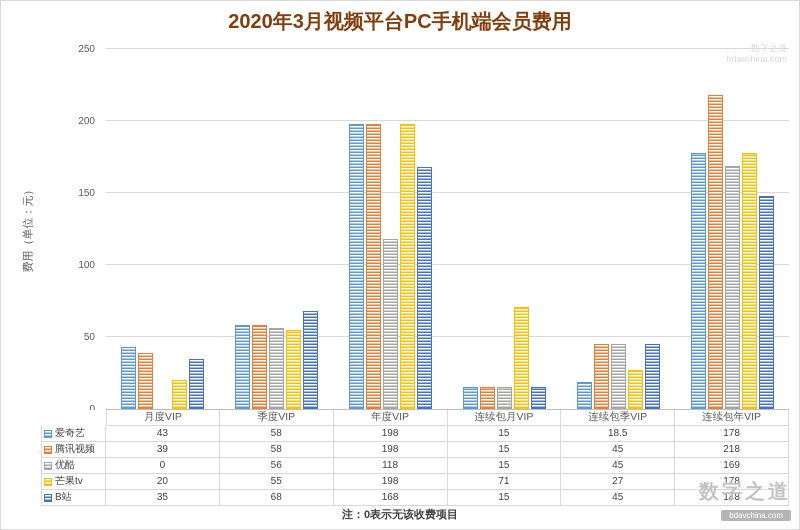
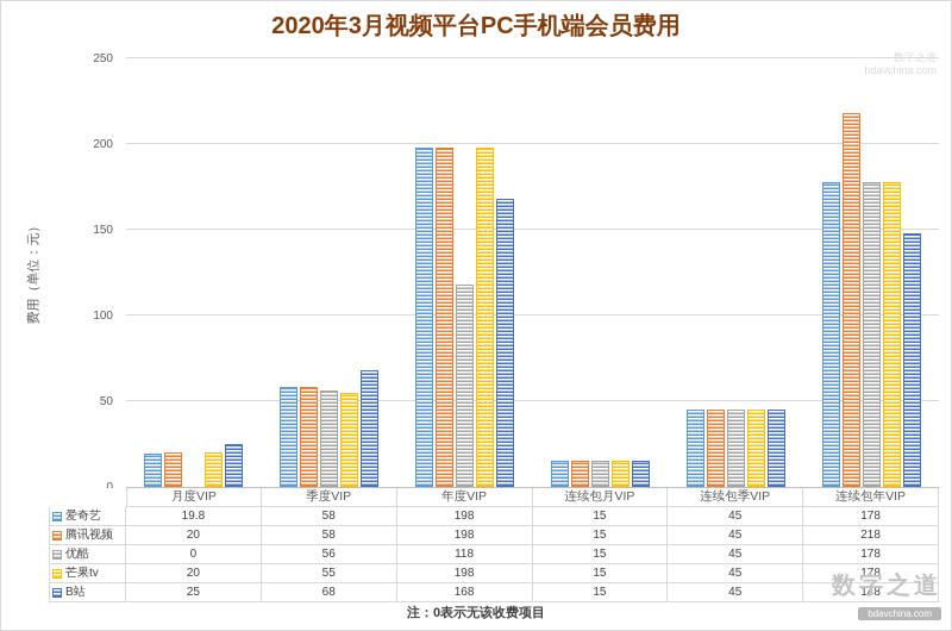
爱奇艺/月度VIP: 43 -> 19.8
腾讯视频/月度VIP: 39 -> 20
B站/月度VIP: 35 -> 25
芒果tv/连续包月VIP: 71 -> 15
爱奇艺/连续包季VIP: 18.5 -> 45
芒果tv/连续包季VIP: 27 -> 45
优酷/连续包年VIP: 169 -> 178
